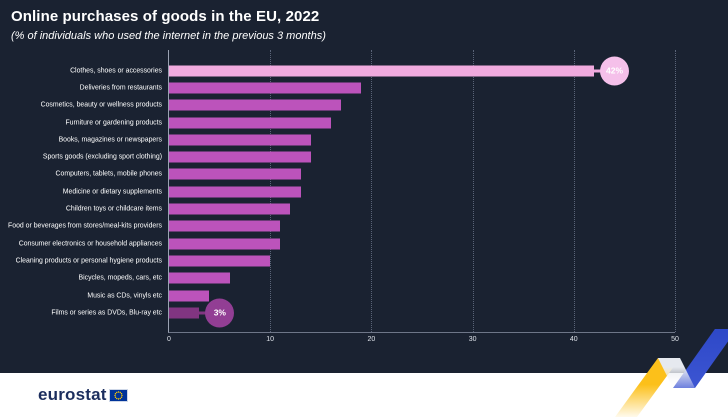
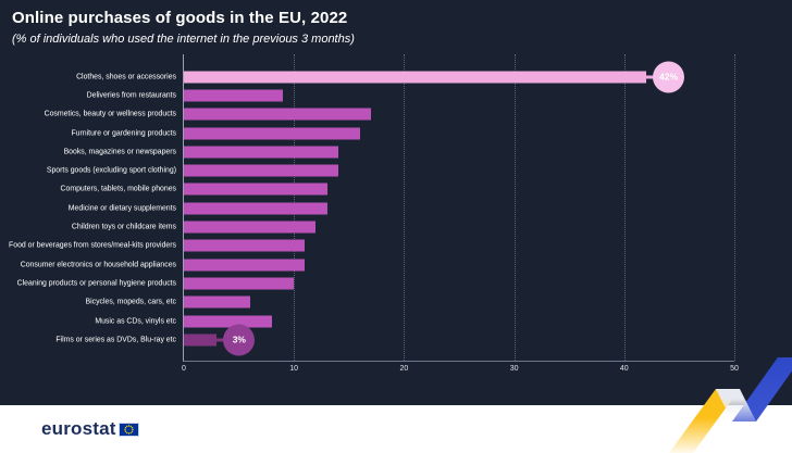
Deliveries from restaurants: 19 -> 9
Music as CDs, vinyls etc: 4 -> 8
